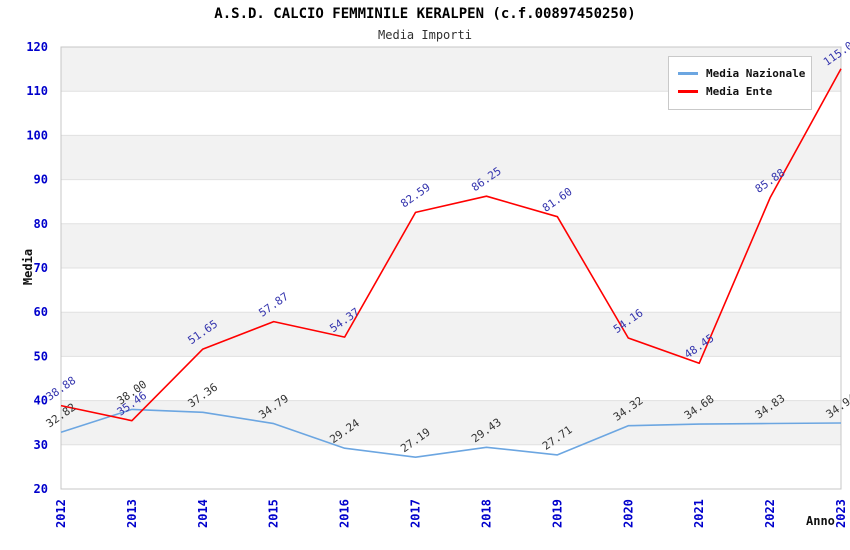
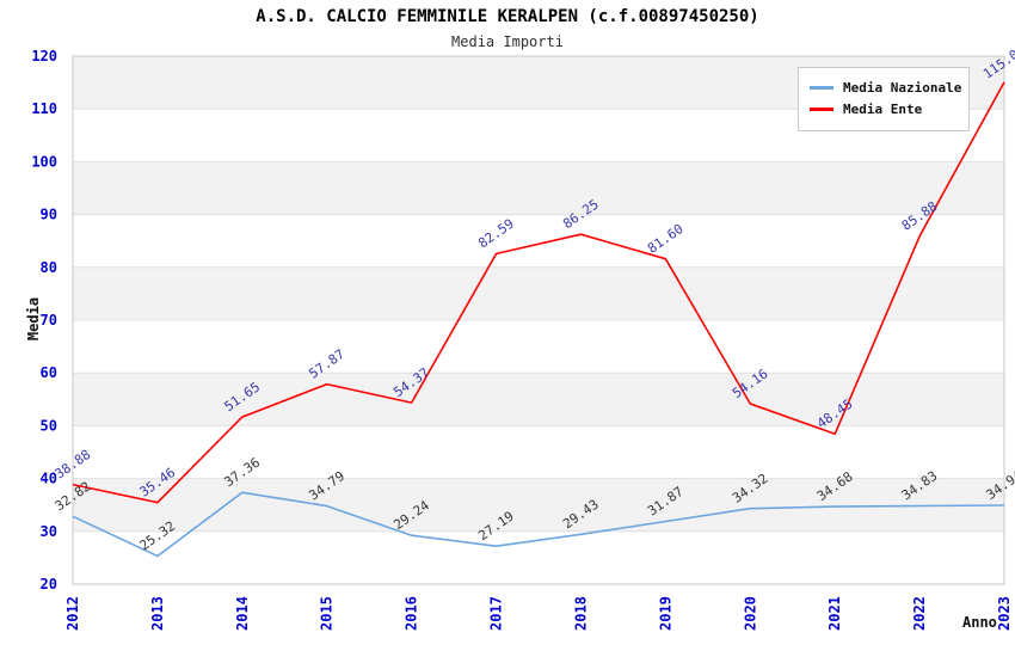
Media Nazionale/2013: 38.00 -> 25.32
Media Nazionale/2019: 27.71 -> 31.87
